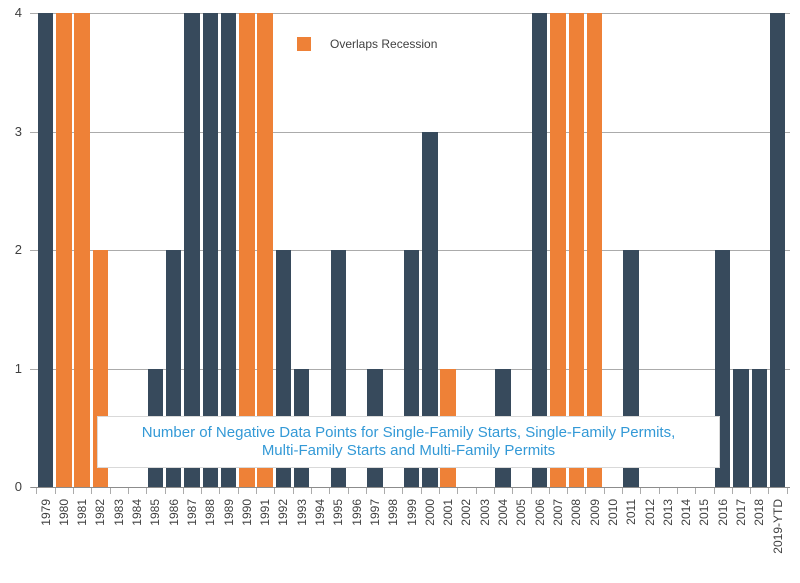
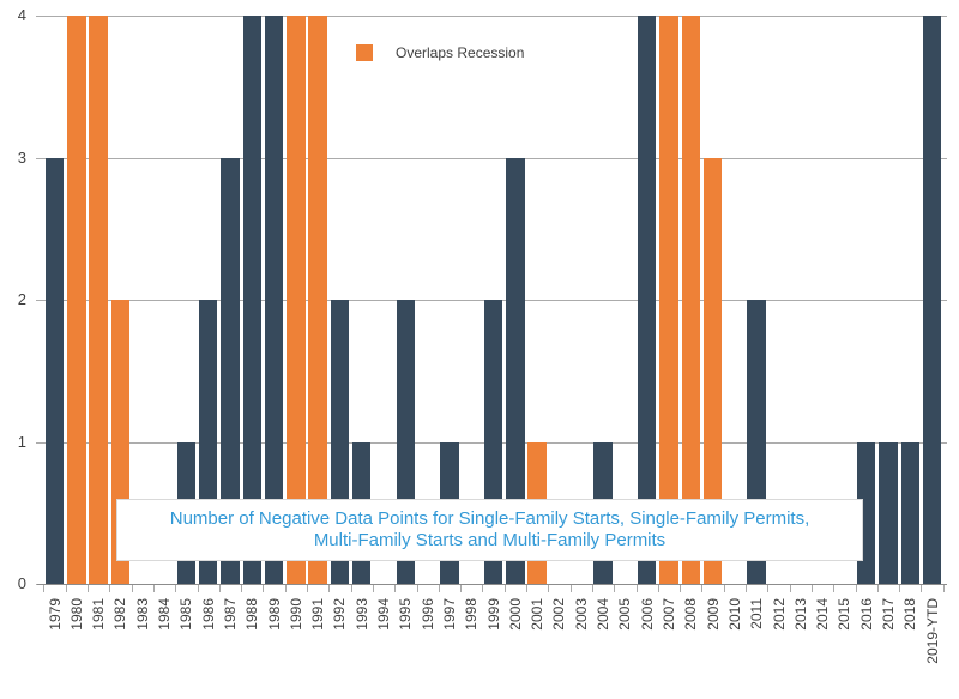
1979: 4 -> 3
1987: 4 -> 3
2009: 4 -> 3
2016: 2 -> 1
